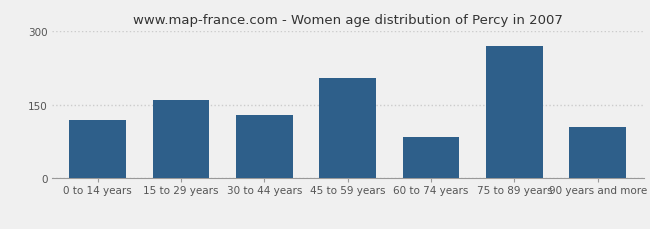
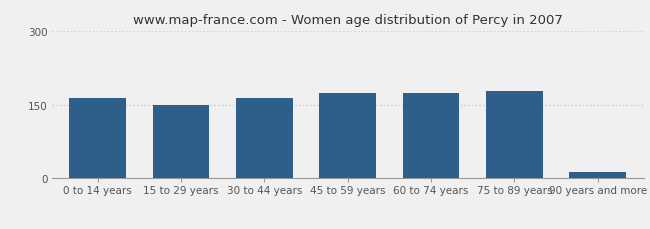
0 to 14 years: 120 -> 163
15 to 29 years: 160 -> 149
30 to 44 years: 130 -> 163
45 to 59 years: 205 -> 174
60 to 74 years: 85 -> 174
75 to 89 years: 270 -> 178
90 years and more: 105 -> 13
